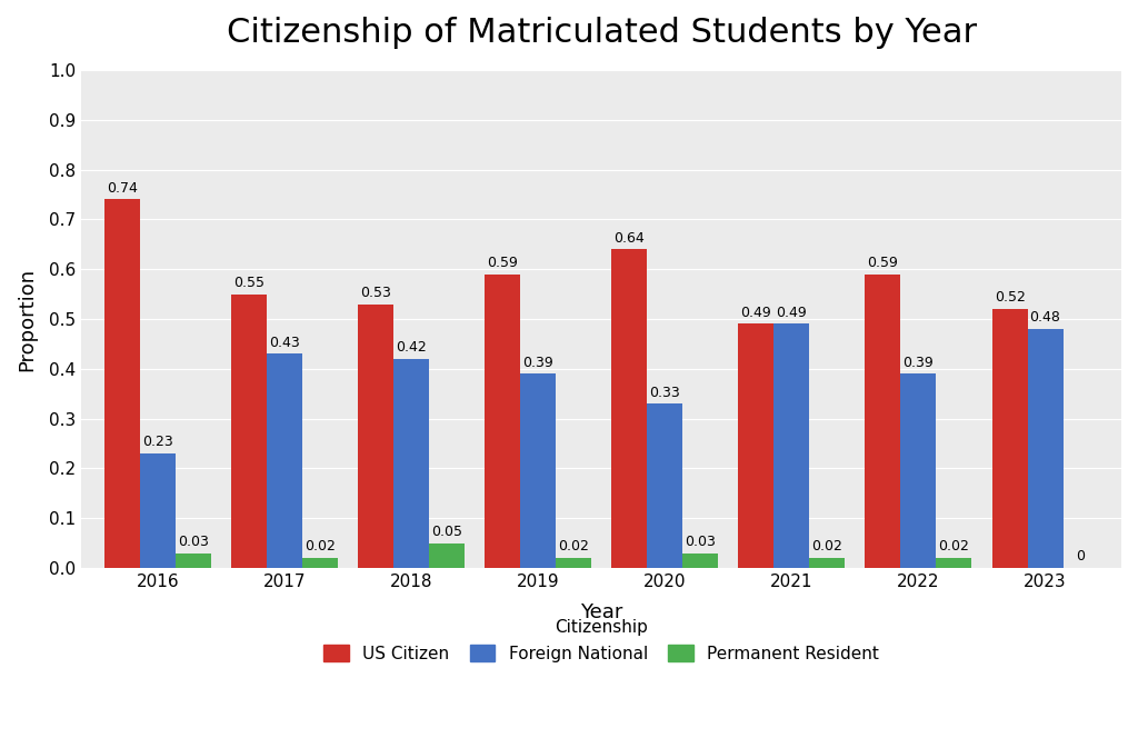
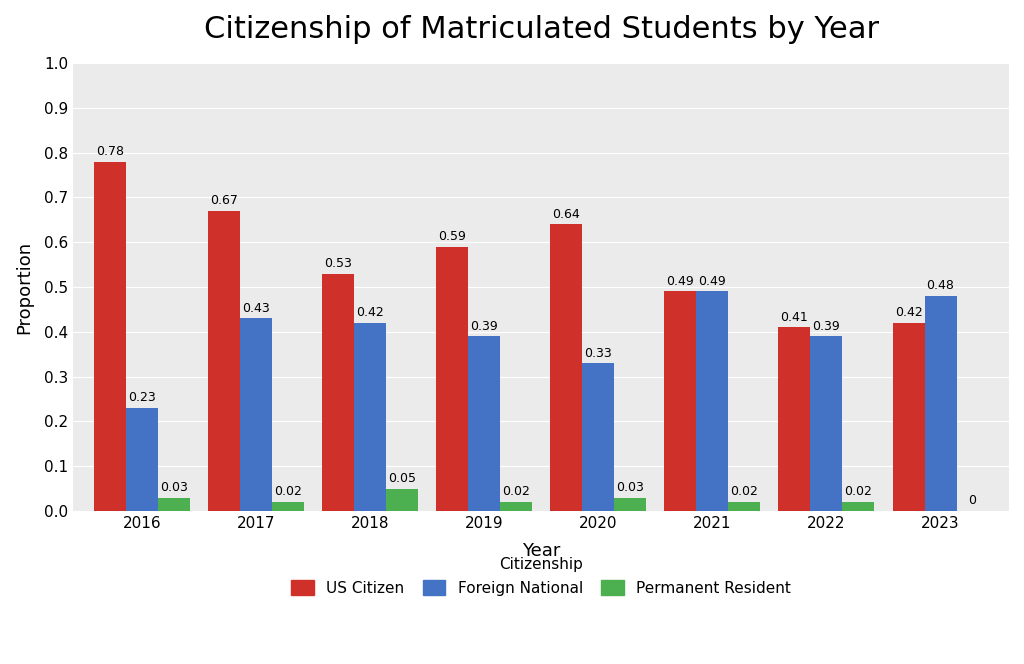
US Citizen/2016: 0.74 -> 0.78
US Citizen/2017: 0.55 -> 0.67
US Citizen/2022: 0.59 -> 0.41
US Citizen/2023: 0.52 -> 0.42
